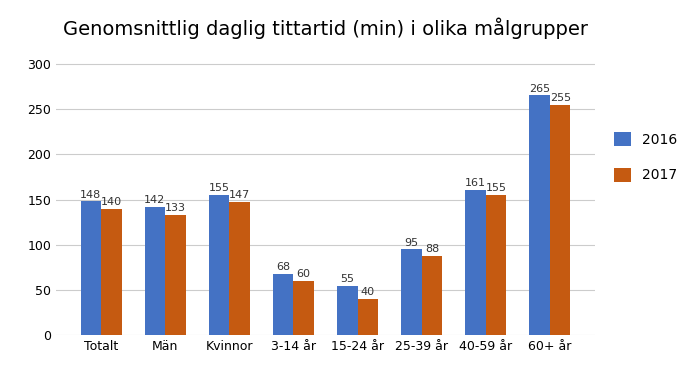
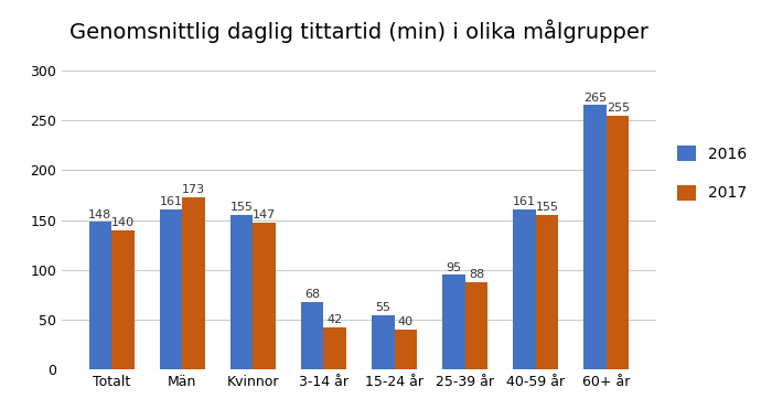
2016/Män: 142 -> 161
2017/Män: 133 -> 173
2017/3-14 år: 60 -> 42
